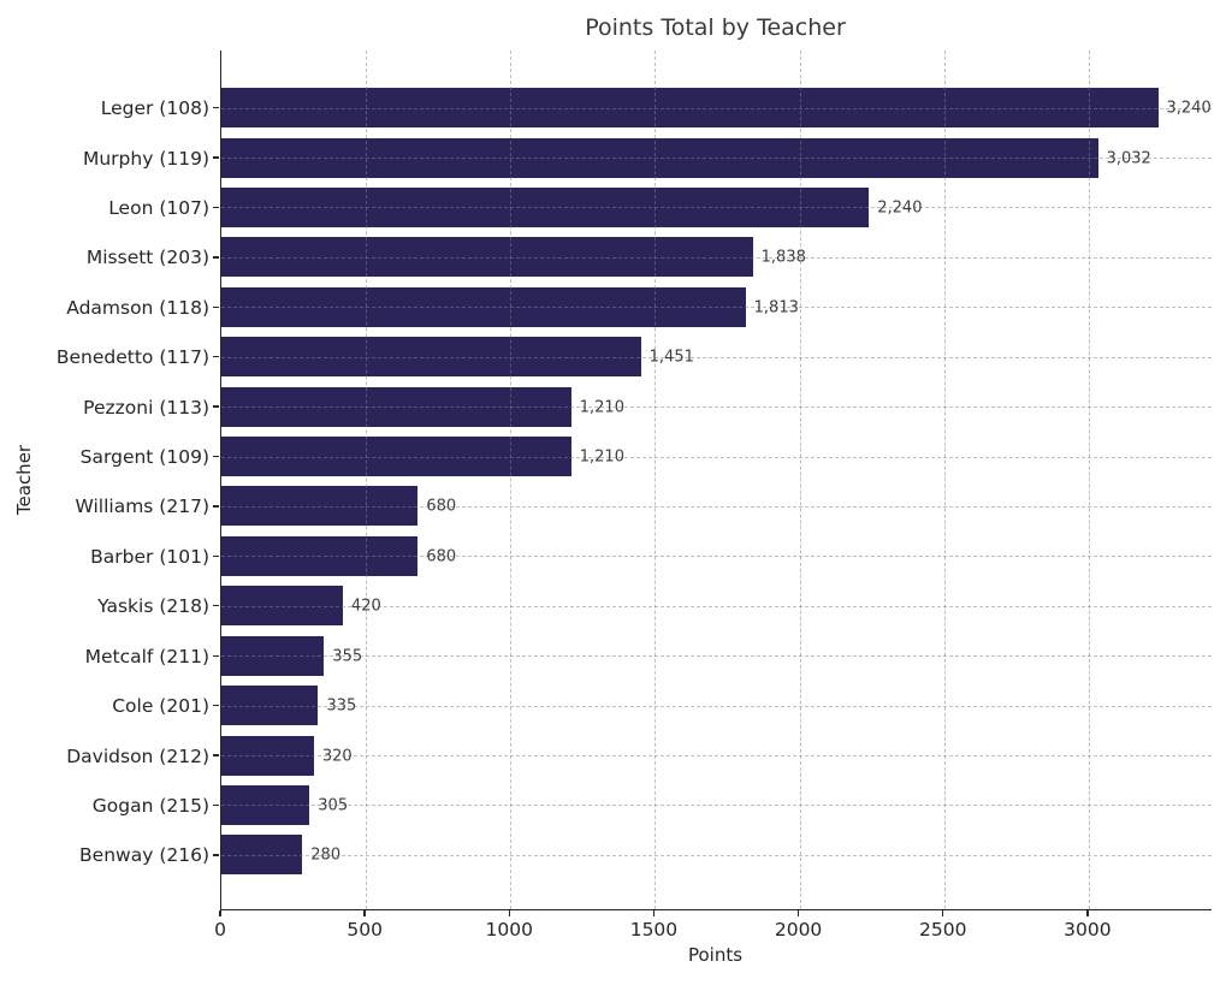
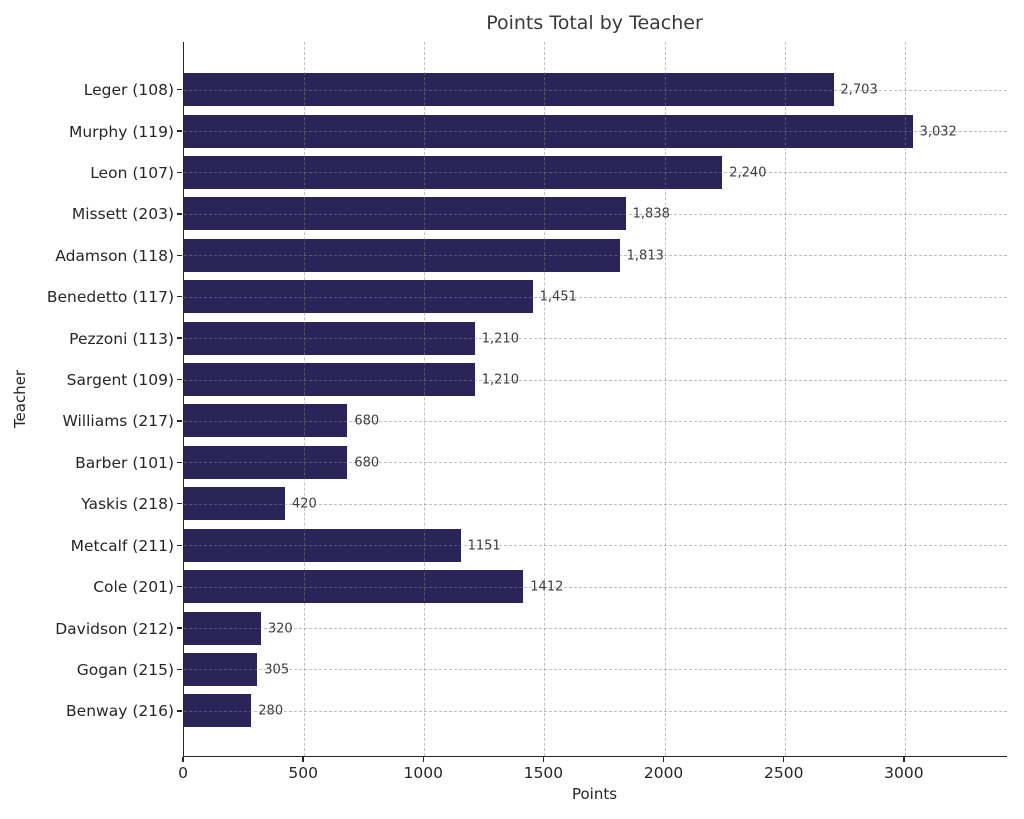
Leger (108): 3,240 -> 2,703
Metcalf (211): 355 -> 1151
Cole (201): 335 -> 1412
